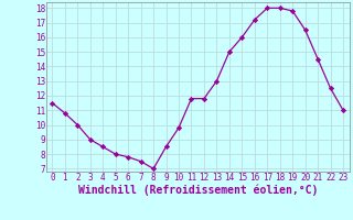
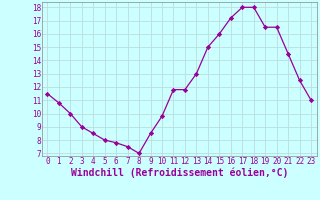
19: 17.8 -> 16.5
